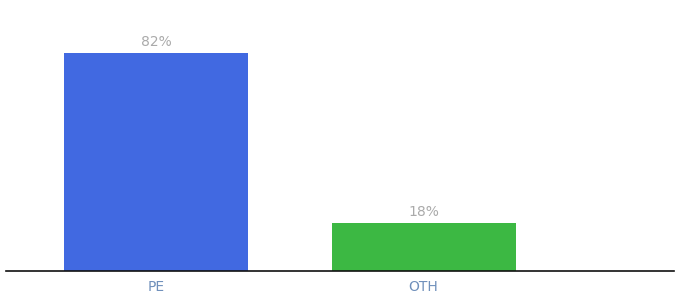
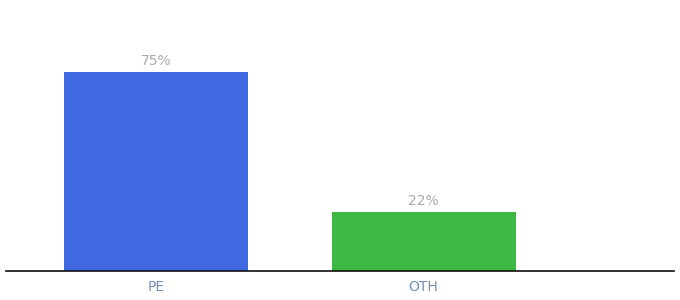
PE: 82% -> 75%
OTH: 18% -> 22%
